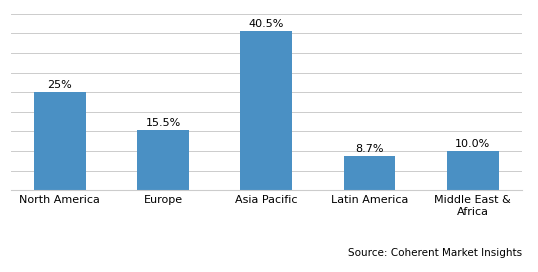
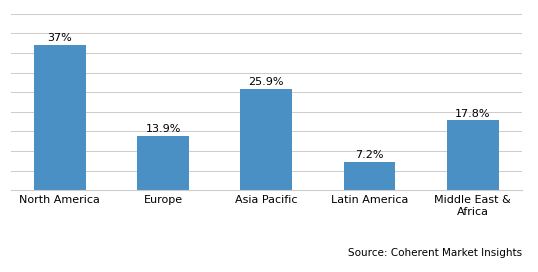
North America: 25% -> 37%
Europe: 15.5% -> 13.9%
Asia Pacific: 40.5% -> 25.9%
Latin America: 8.7% -> 7.2%
Middle East & Africa: 10.0% -> 17.8%
